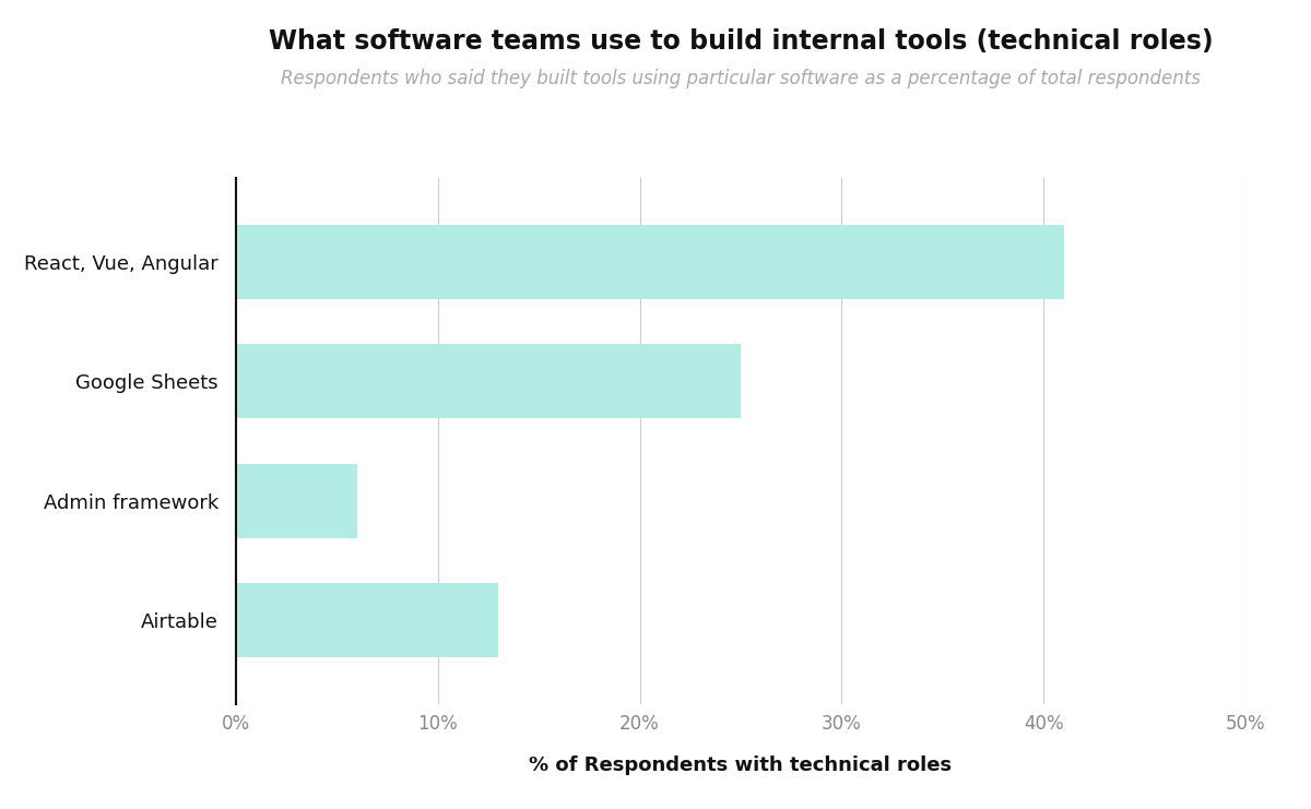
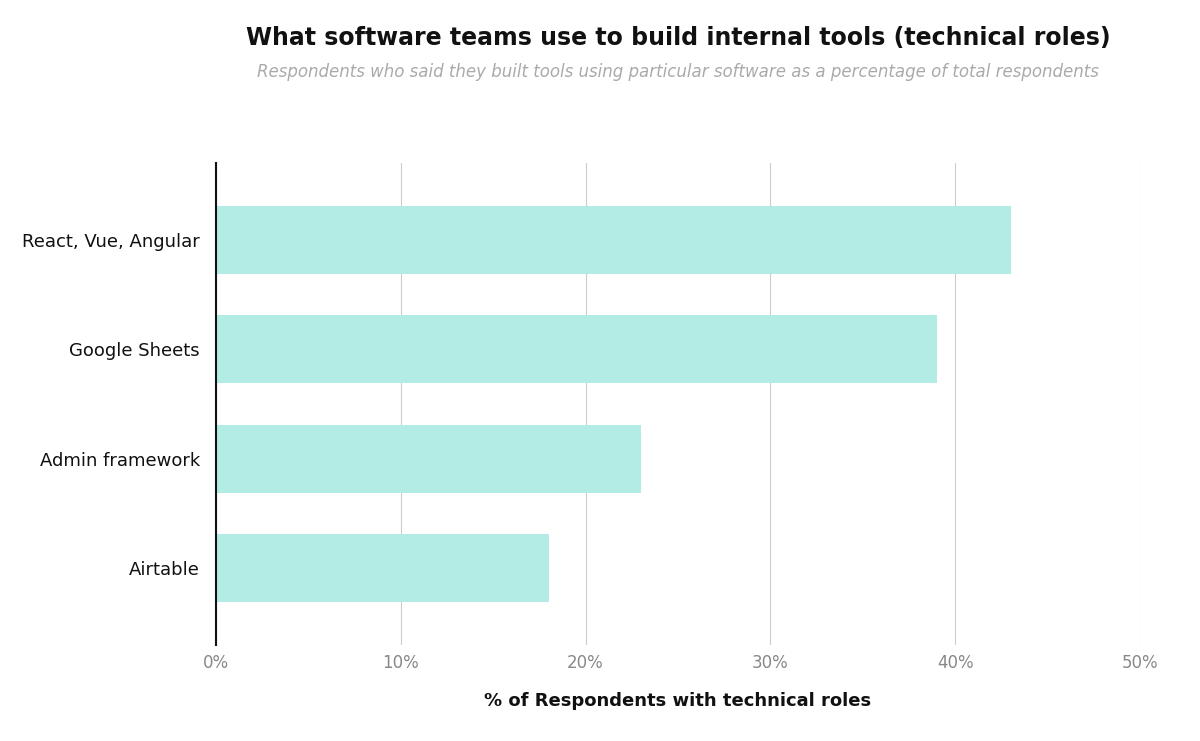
React, Vue, Angular: 41% -> 43%
Google Sheets: 25% -> 39%
Admin framework: 6% -> 23%
Airtable: 13% -> 18%
